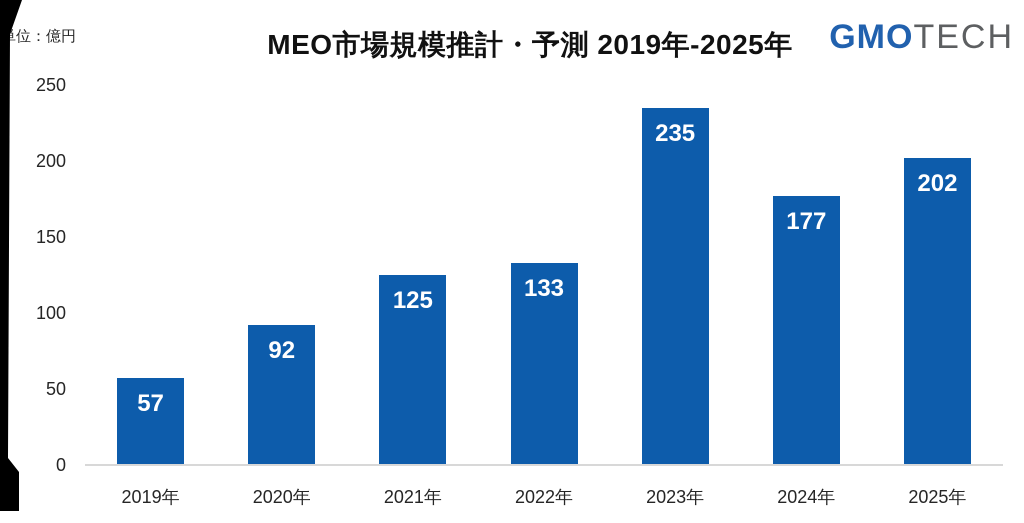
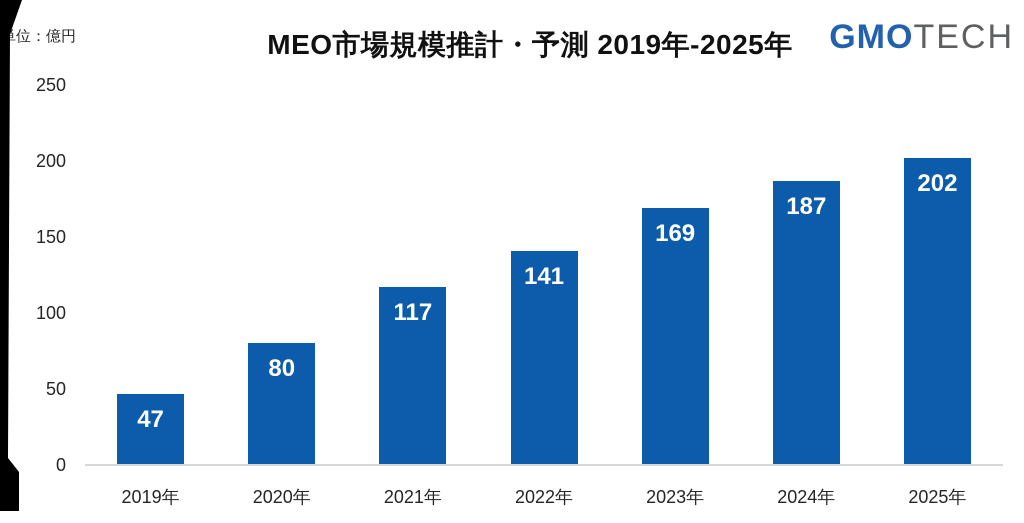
2019年: 57 -> 47
2020年: 92 -> 80
2021年: 125 -> 117
2022年: 133 -> 141
2023年: 235 -> 169
2024年: 177 -> 187
